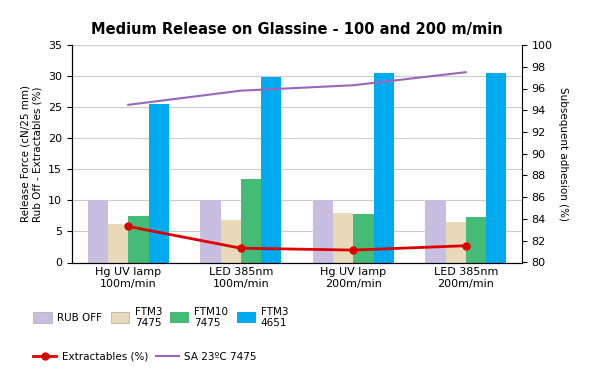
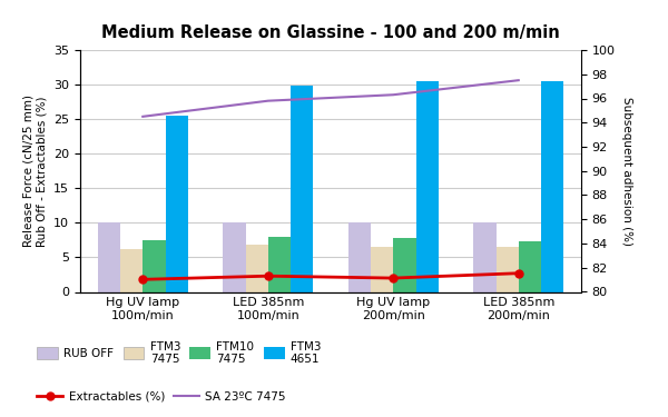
Extractables (%)/Hg UV lamp 100m/min: 5.8 -> 1.8
FTM10 7475/LED 385nm 100m/min: 13.4 -> 8.0
FTM3 7475/Hg UV lamp 200m/min: 8.0 -> 6.5
